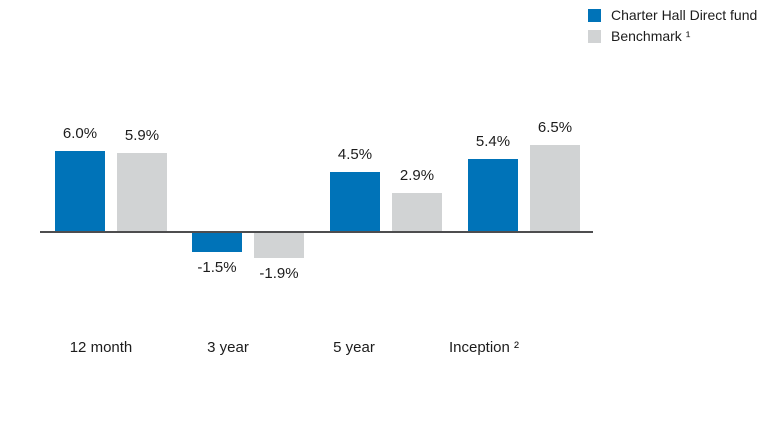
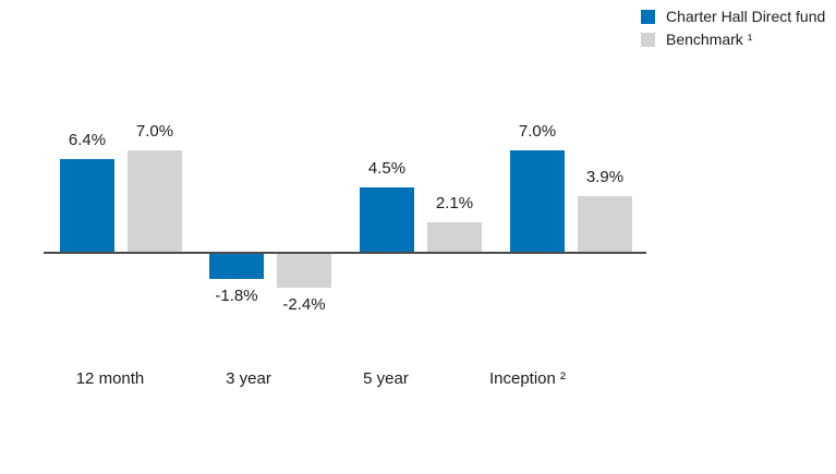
Charter Hall Direct fund/12 month: 6.0% -> 6.4%
Benchmark ¹/12 month: 5.9% -> 7.0%
Charter Hall Direct fund/3 year: -1.5% -> -1.8%
Benchmark ¹/3 year: -1.9% -> -2.4%
Benchmark ¹/5 year: 2.9% -> 2.1%
Charter Hall Direct fund/Inception ²: 5.4% -> 7.0%
Benchmark ¹/Inception ²: 6.5% -> 3.9%
